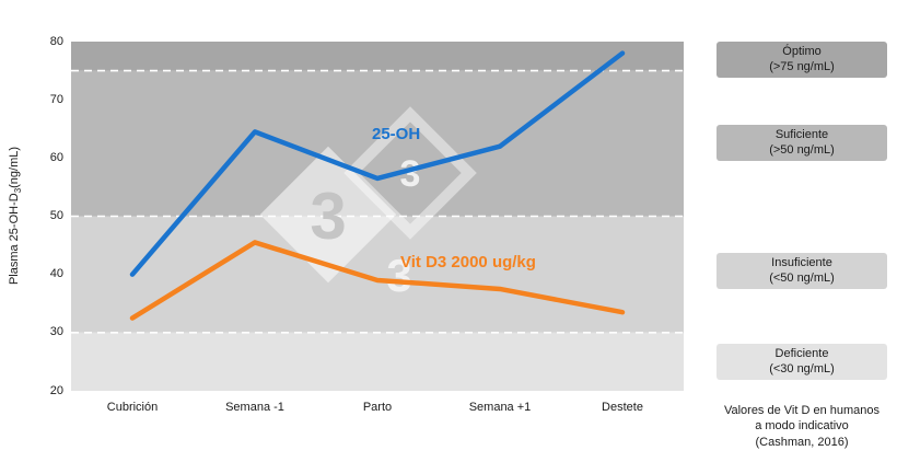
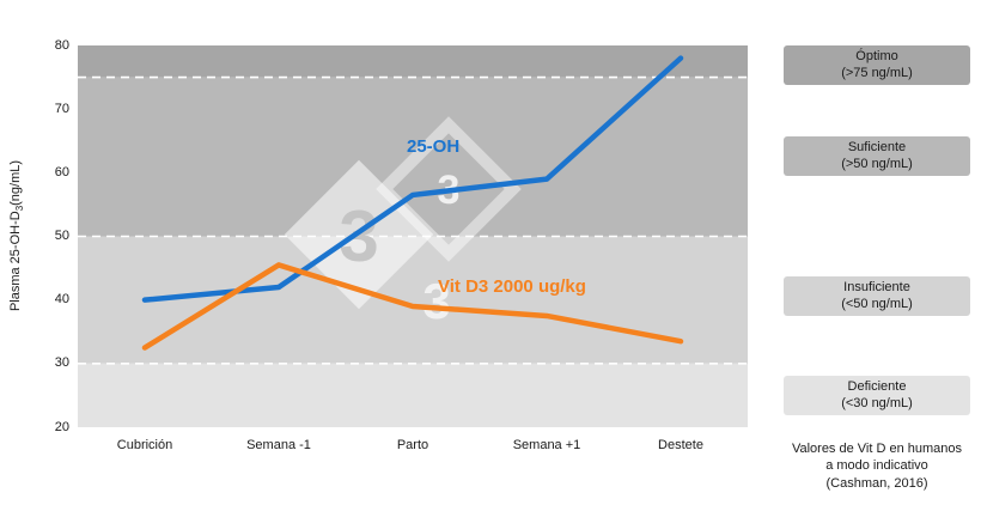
25-OH/Semana -1: 64 -> 42
25-OH/Semana +1: 62 -> 59
